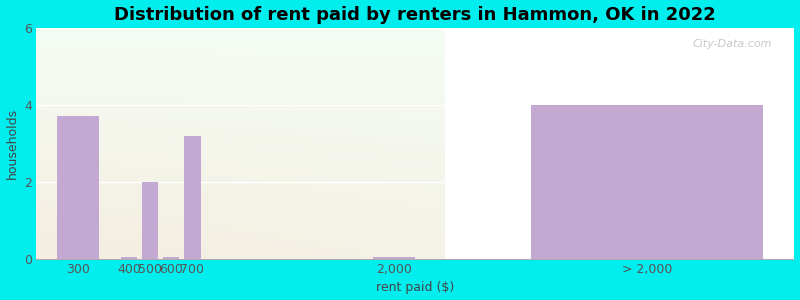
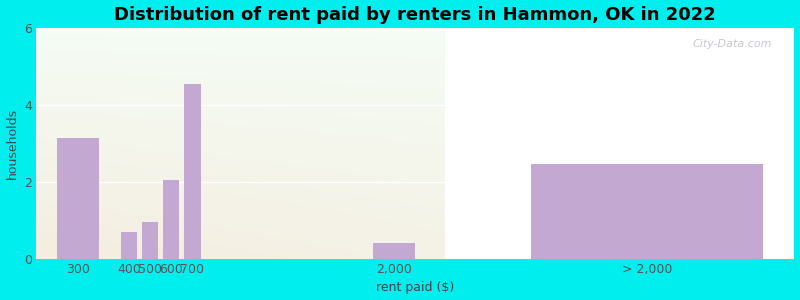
300: 3.70 -> 3.15
400: 0.05 -> 0.70
500: 2.00 -> 0.95
600: 0.05 -> 2.05
700: 3.20 -> 4.55
2,000: 0.05 -> 0.40
> 2,000: 4.00 -> 2.45
